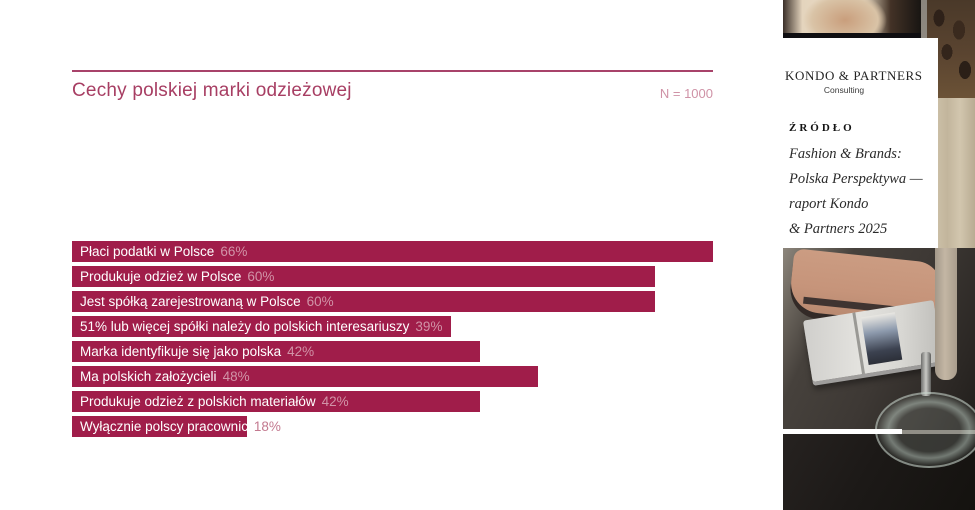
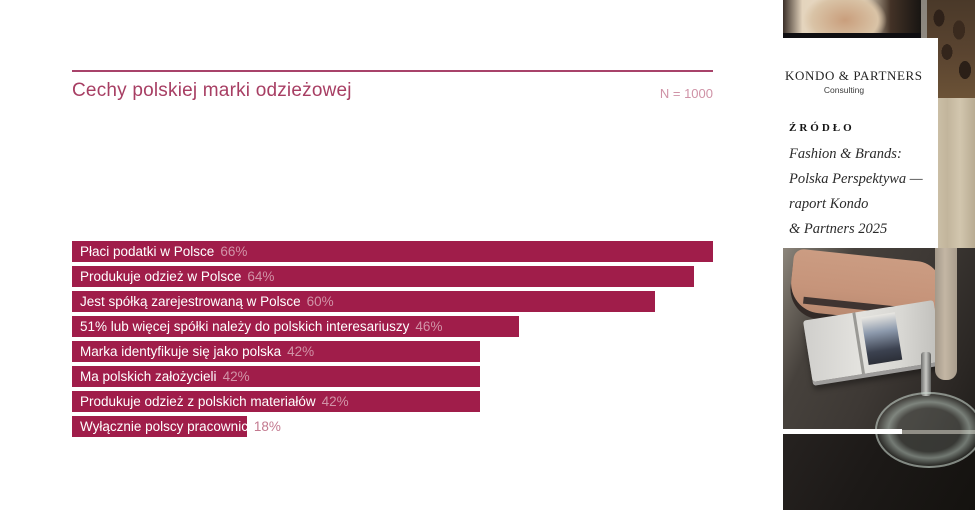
Produkuje odzież w Polsce: 60% -> 64%
51% lub więcej spółki należy do polskich interesariuszy: 39% -> 46%
Ma polskich założycieli: 48% -> 42%
